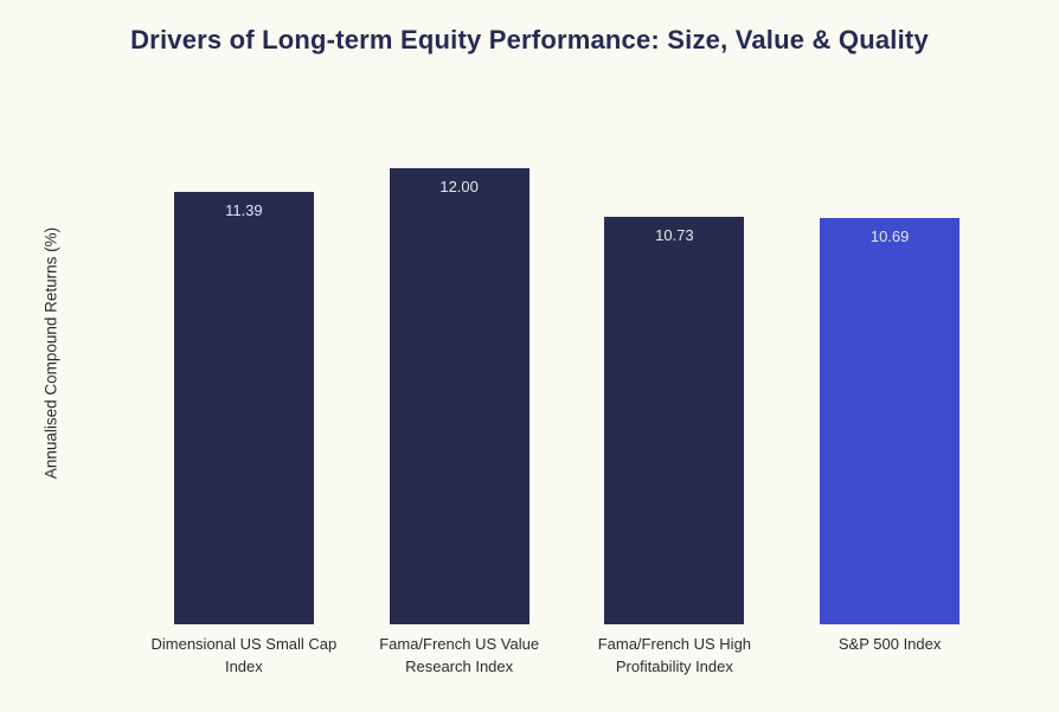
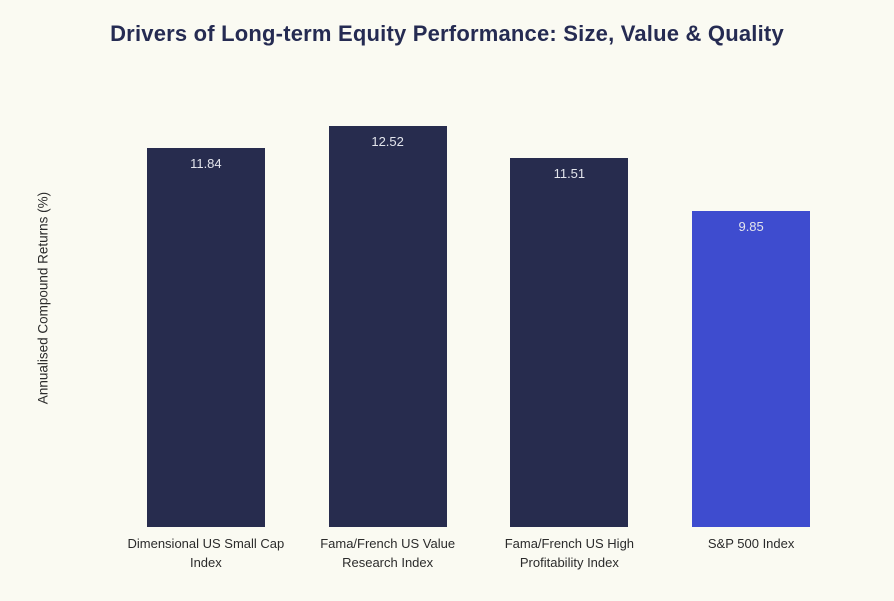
Dimensional US Small Cap Index: 11.39 -> 11.84
Fama/French US Value Research Index: 12.00 -> 12.52
Fama/French US High Profitability Index: 10.73 -> 11.51
S&P 500 Index: 10.69 -> 9.85
